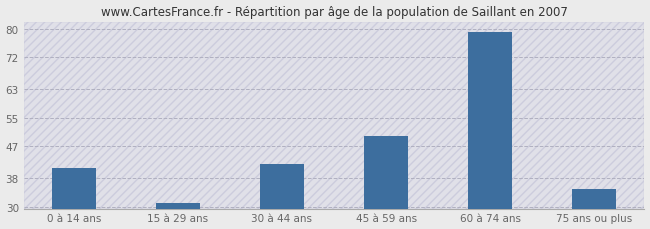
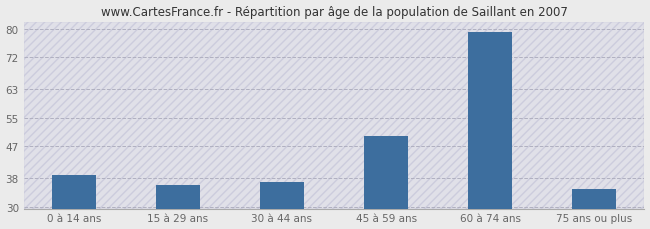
0 à 14 ans: 41 -> 39
15 à 29 ans: 31 -> 36
30 à 44 ans: 42 -> 37
